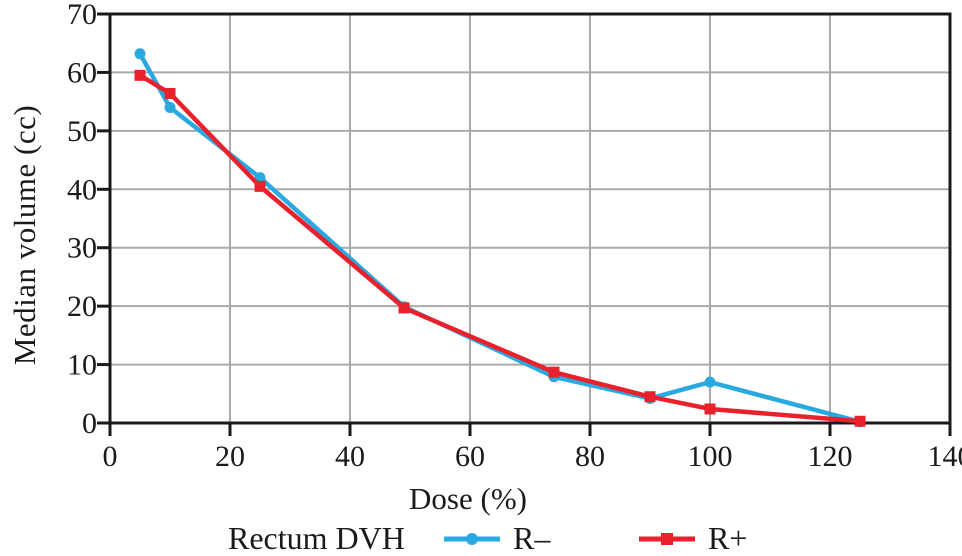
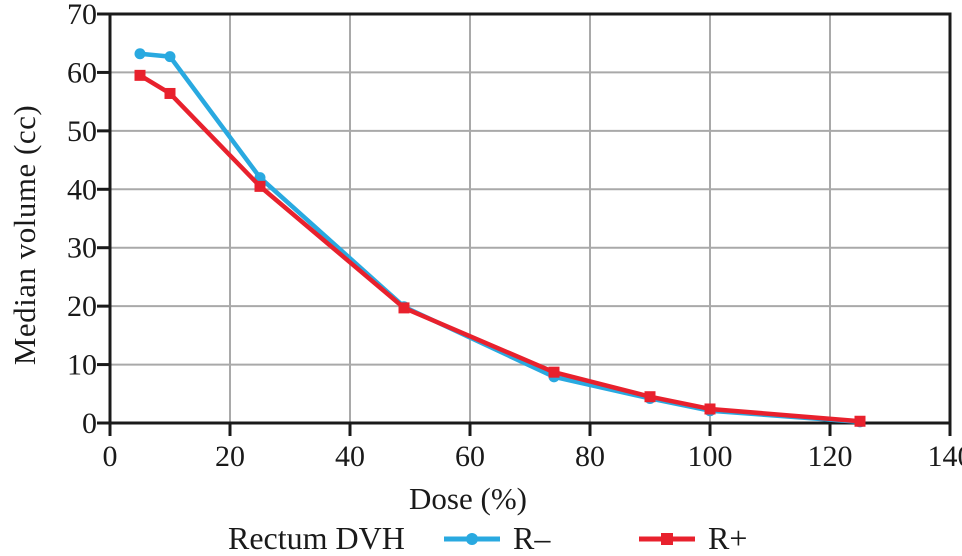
R–/10: 54 -> 63
R–/100: 7 -> 2
